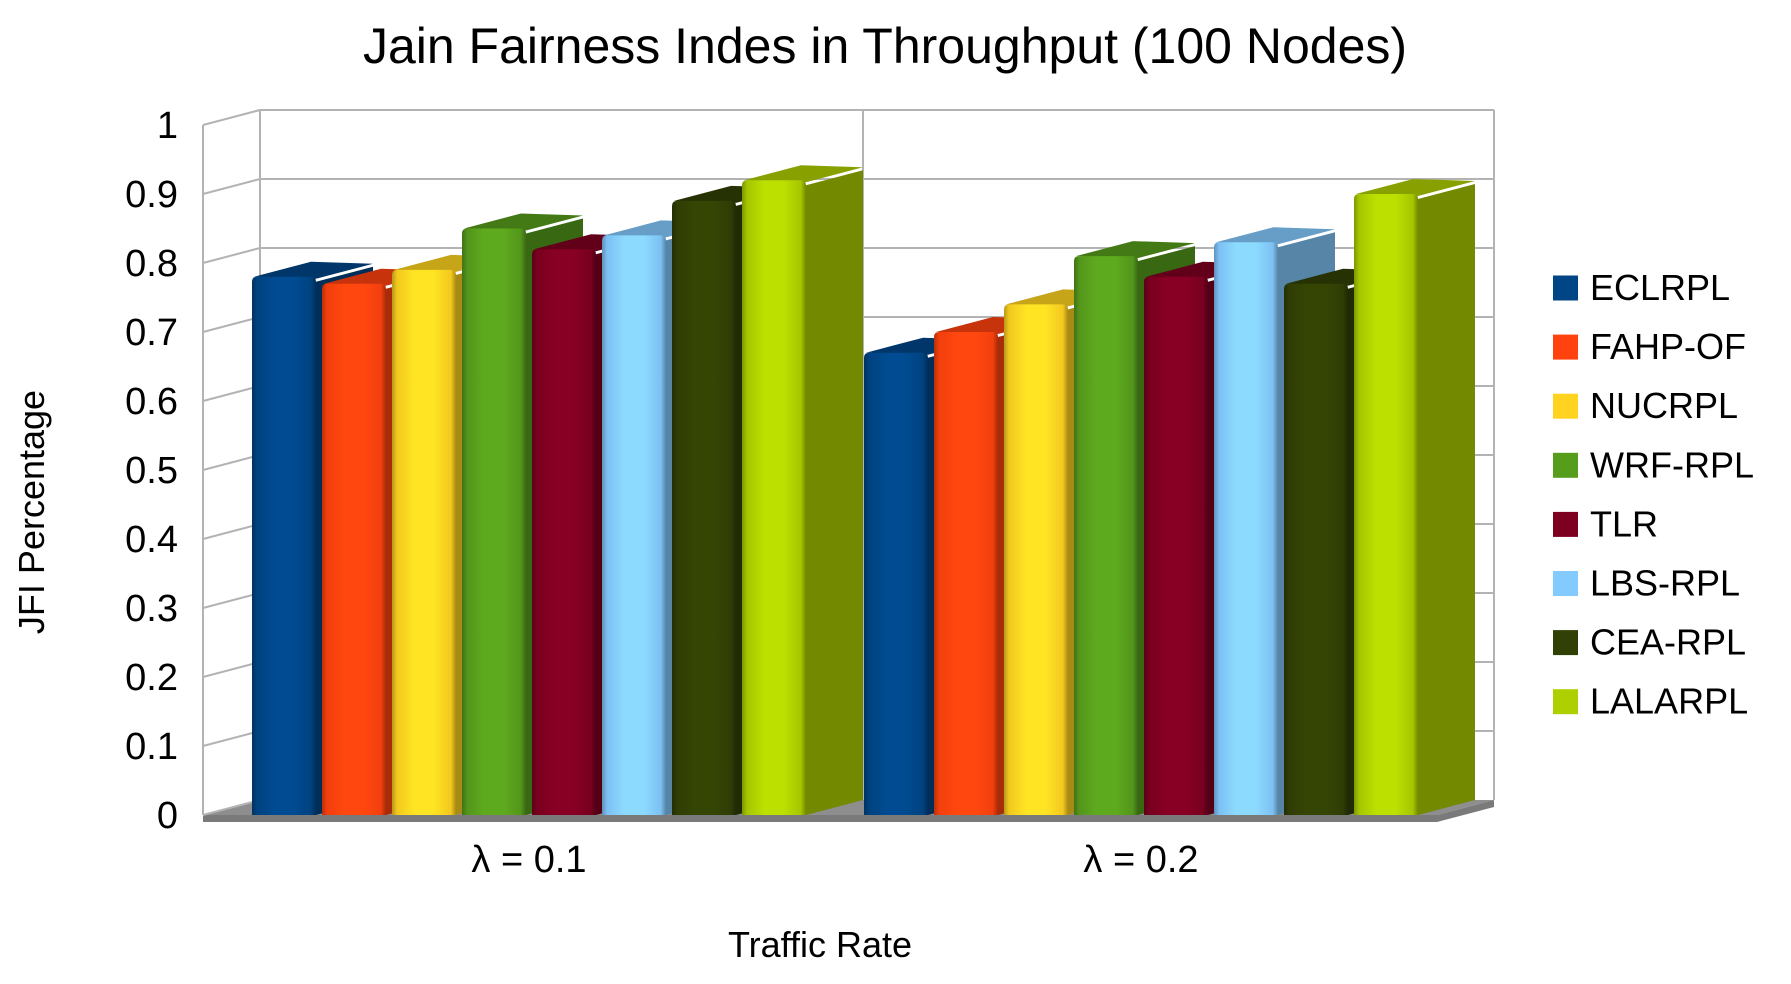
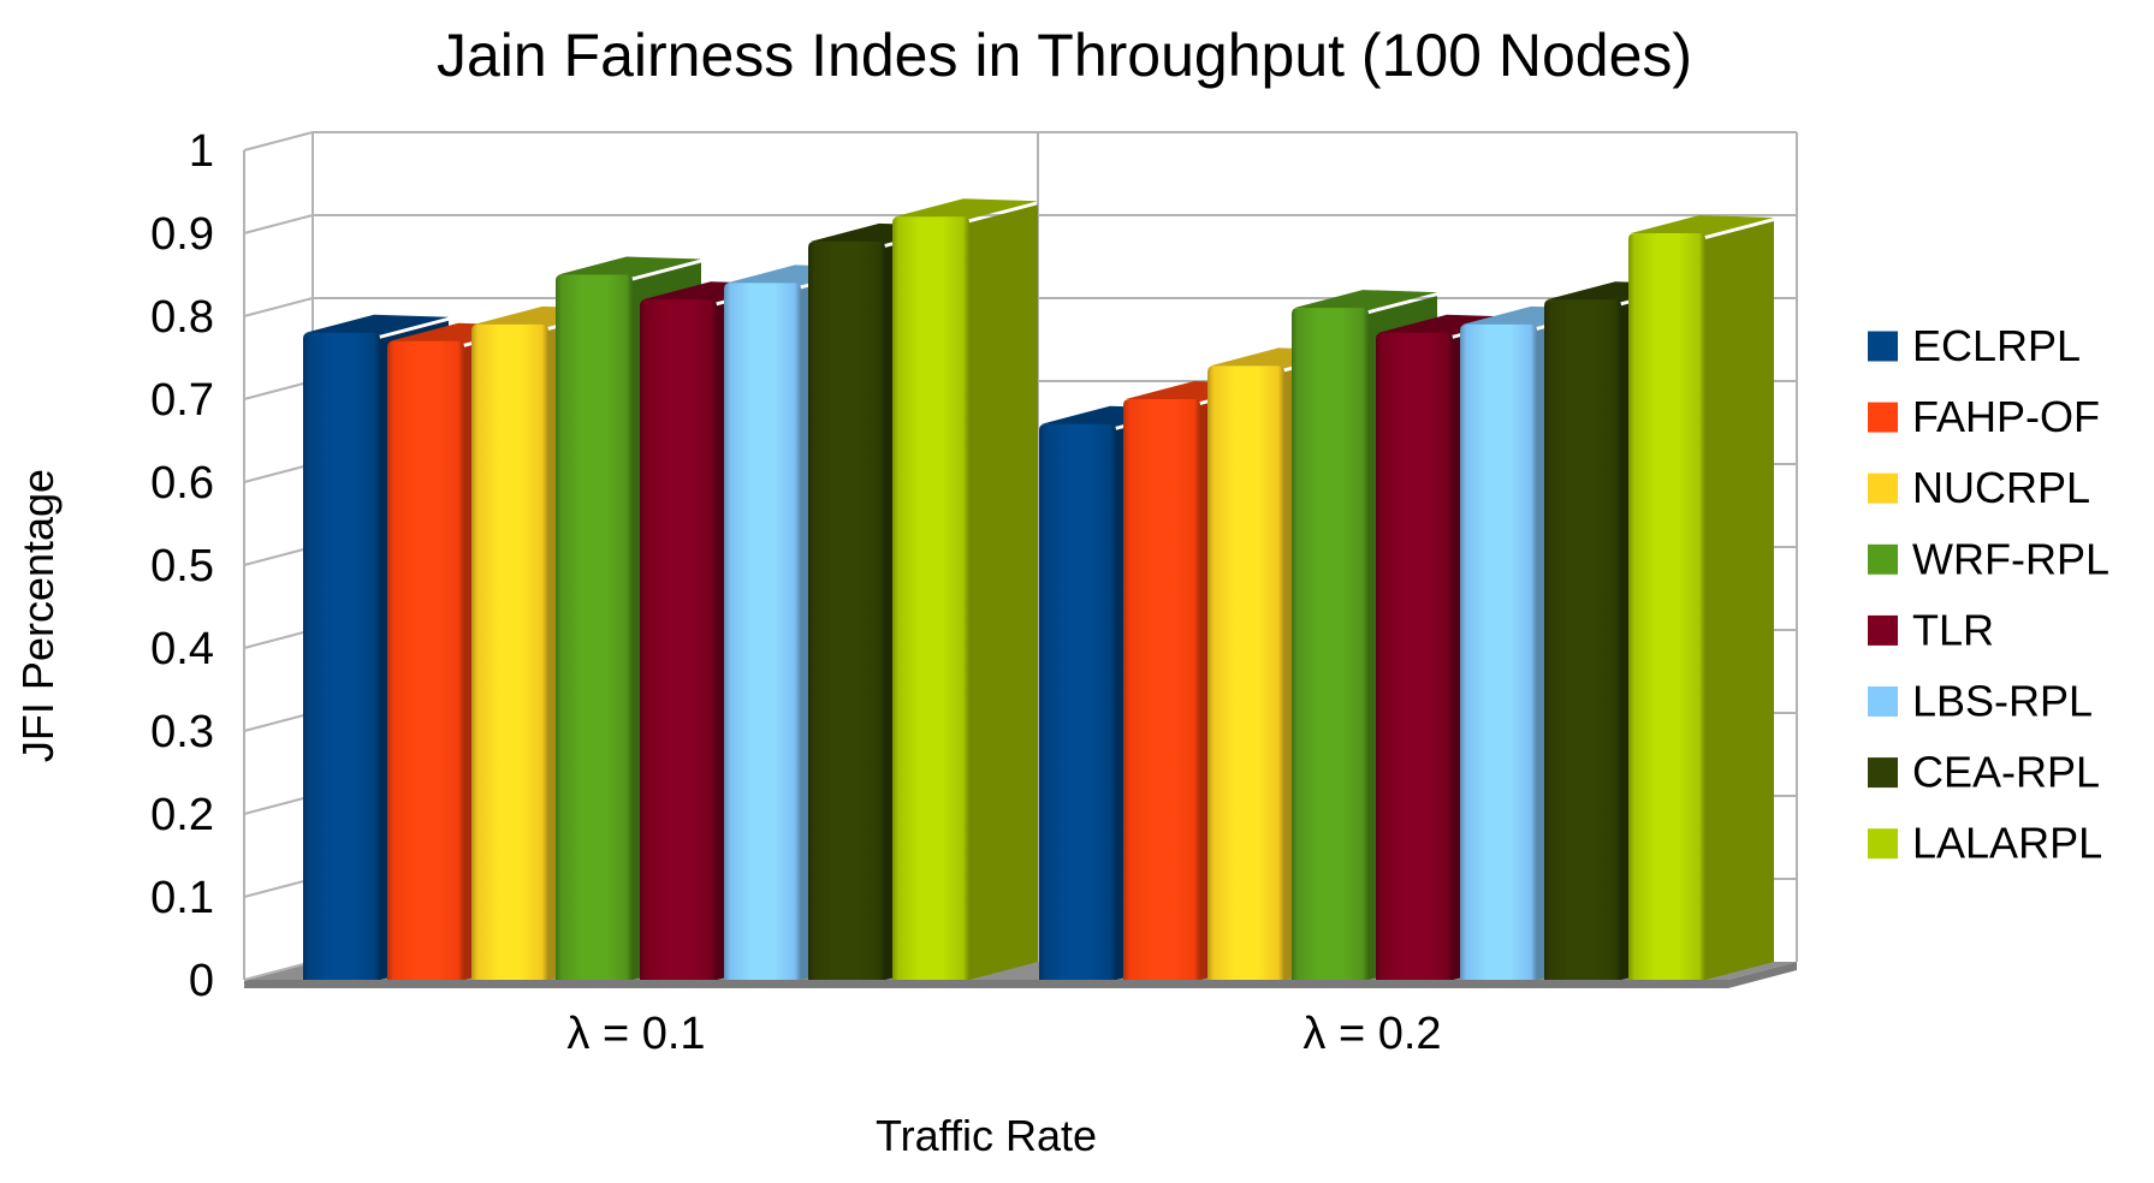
LBS-RPL/λ = 0.2: 0.83 -> 0.79
CEA-RPL/λ = 0.2: 0.77 -> 0.82
